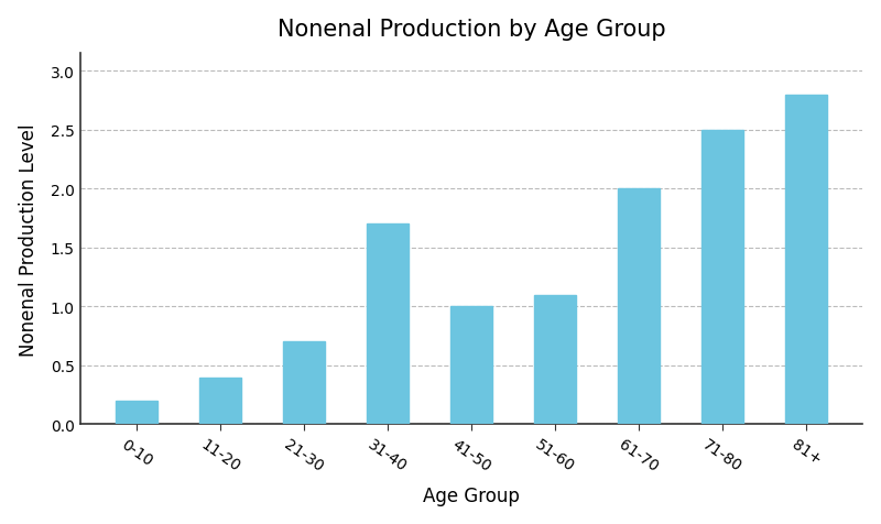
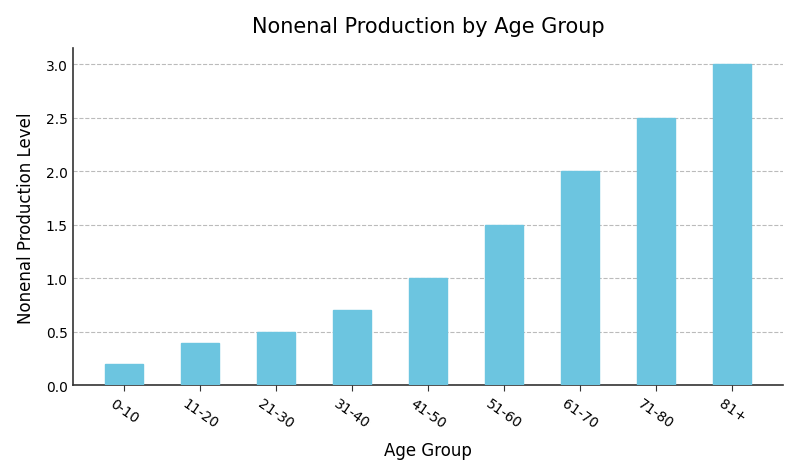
21-30: 0.7 -> 0.5
31-40: 1.7 -> 0.7
51-60: 1.1 -> 1.5
81+: 2.8 -> 3.0
